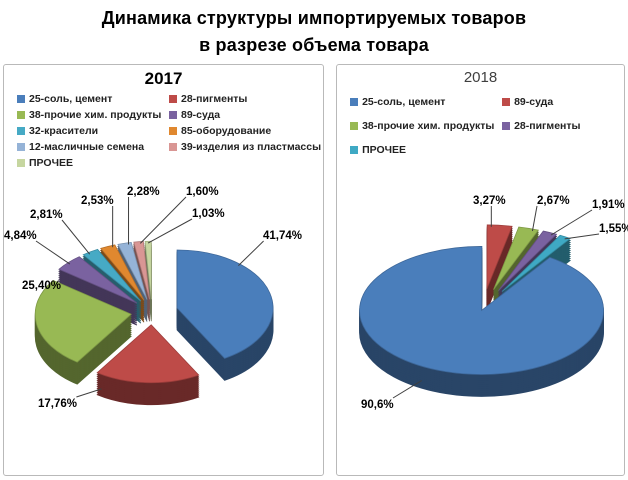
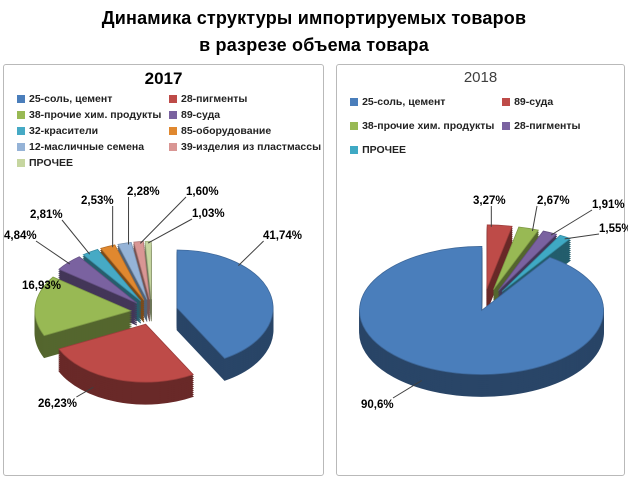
2017/28-пигменты: 17,76% -> 26,23%
2017/38-прочие хим. продукты: 25,40% -> 16,93%
